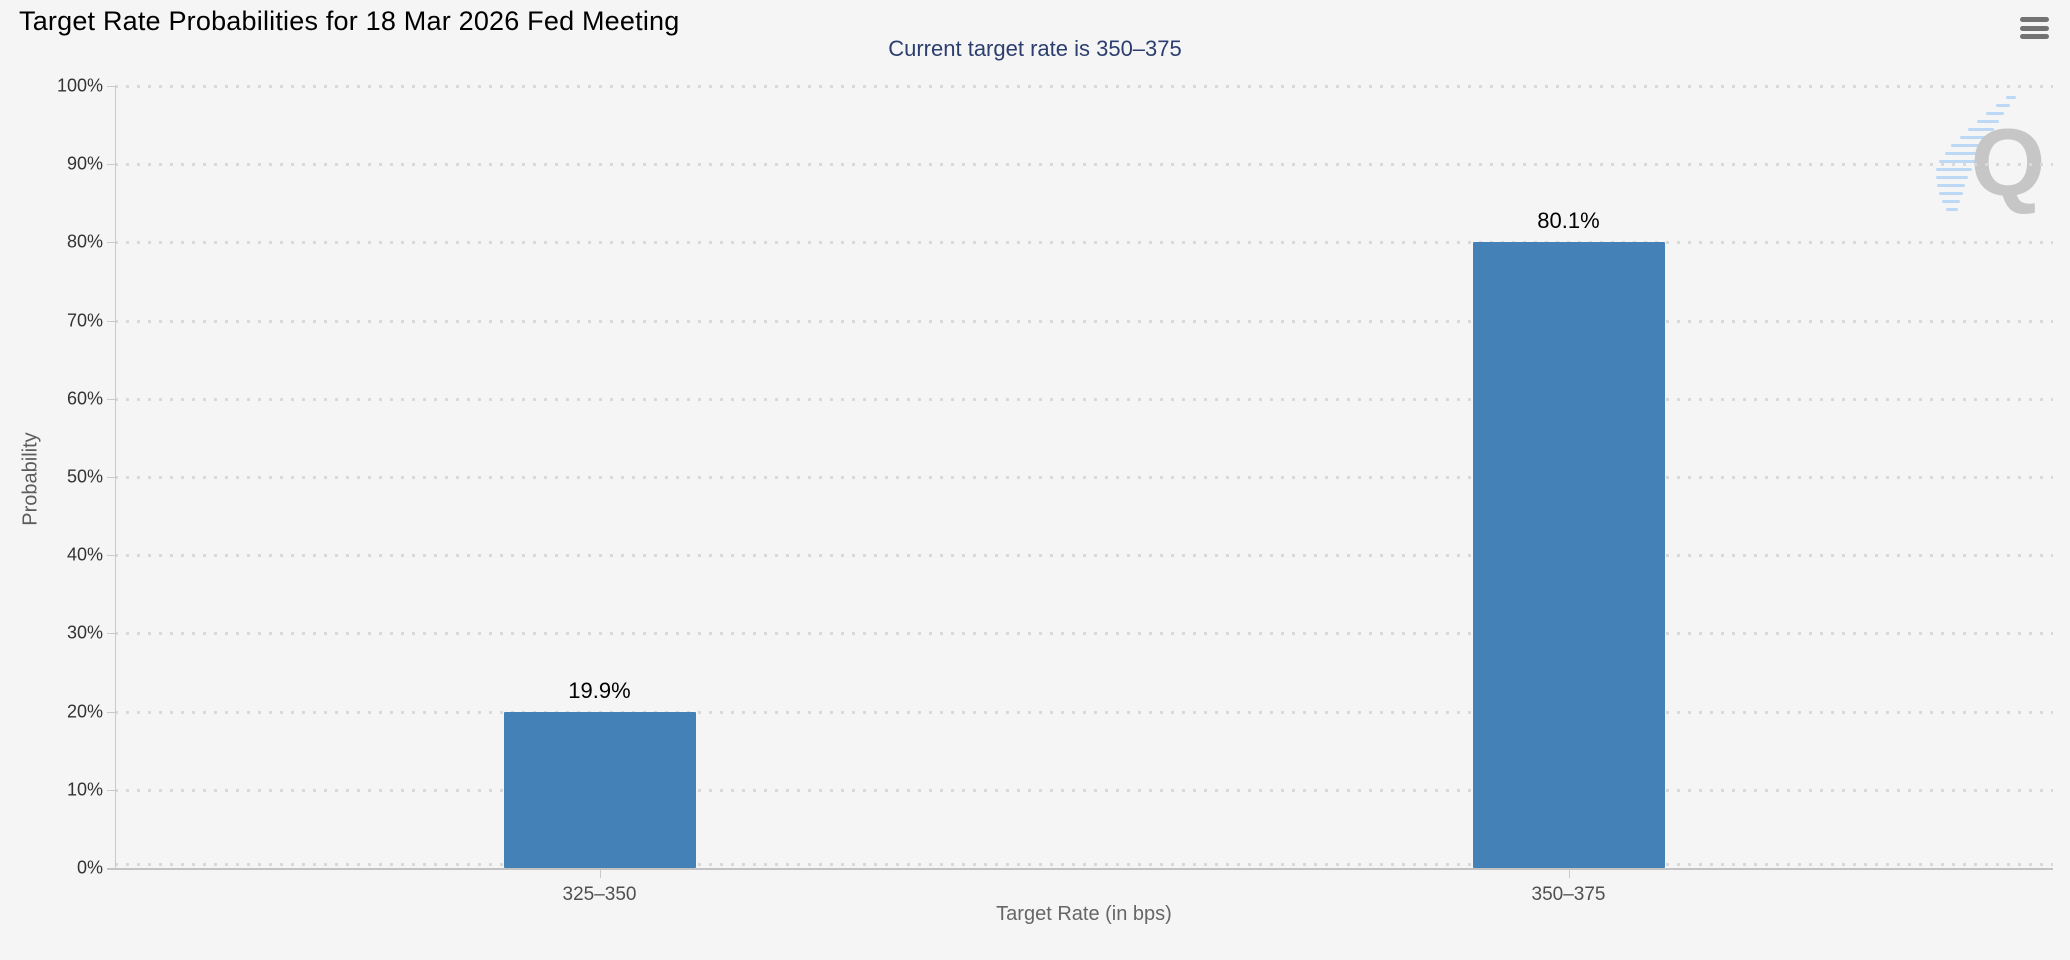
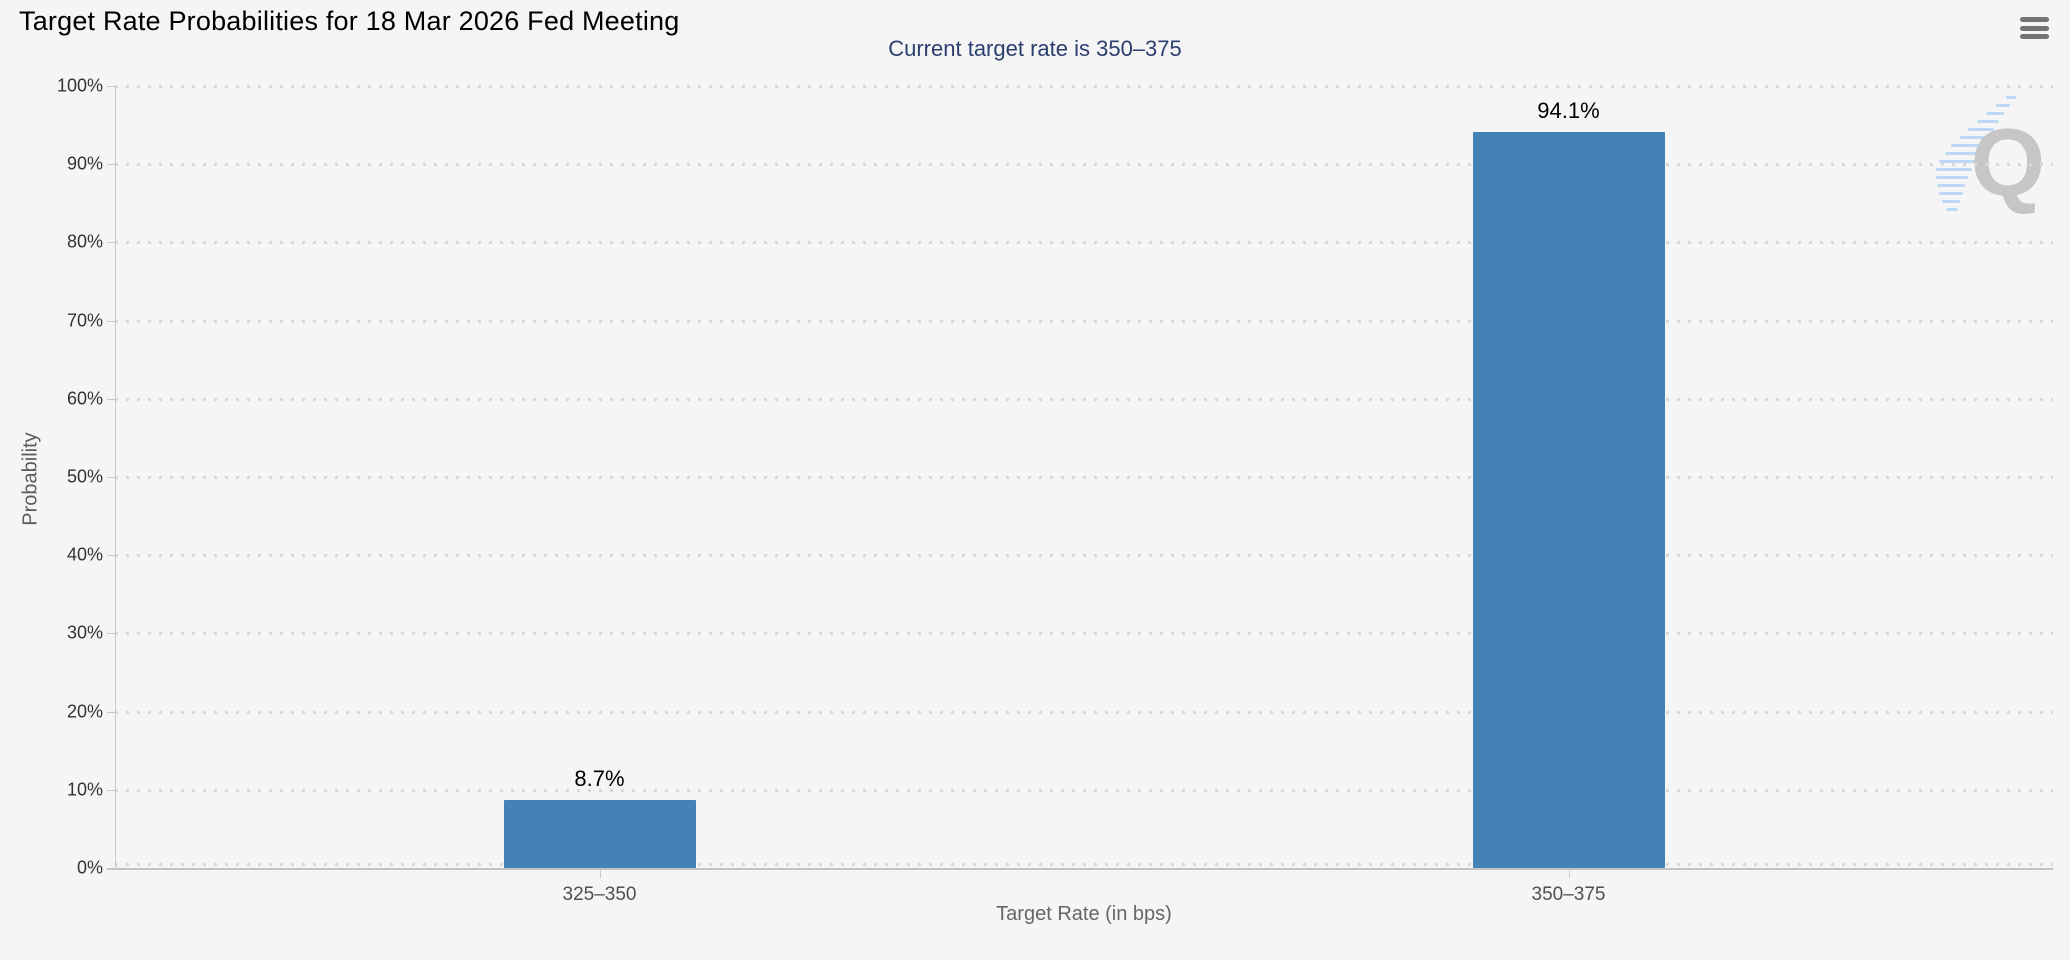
325–350: 19.9% -> 8.7%
350–375: 80.1% -> 94.1%
